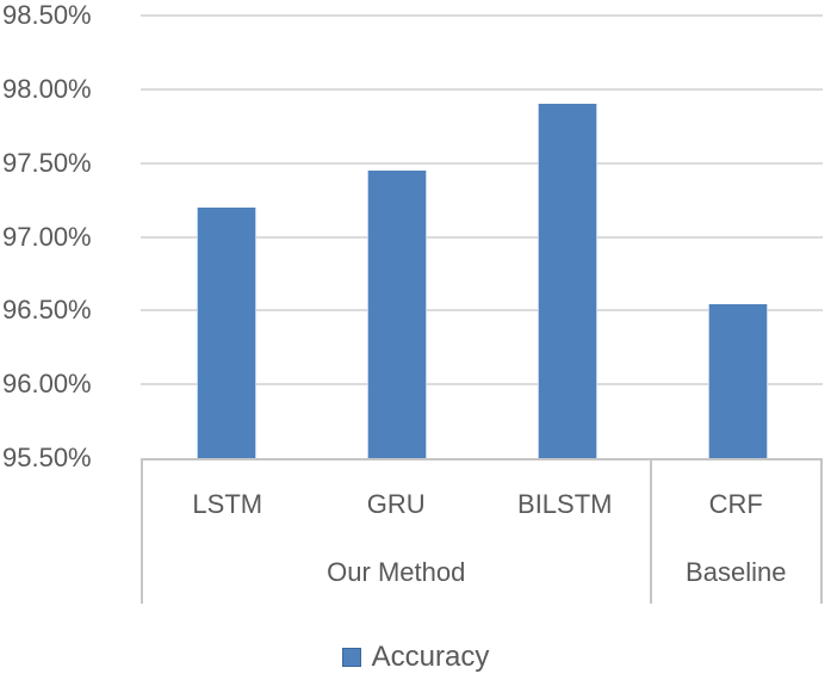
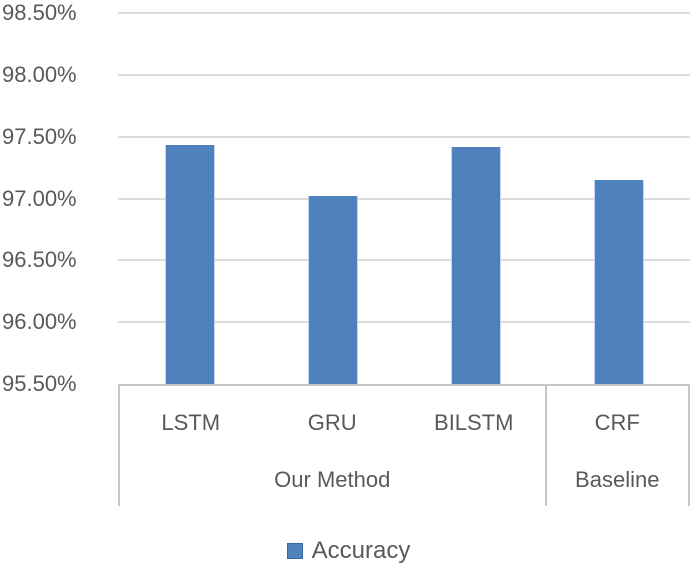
LSTM: 97.20% -> 97.43%
GRU: 97.45% -> 97.02%
BILSTM: 97.90% -> 97.42%
CRF: 96.54% -> 97.15%
